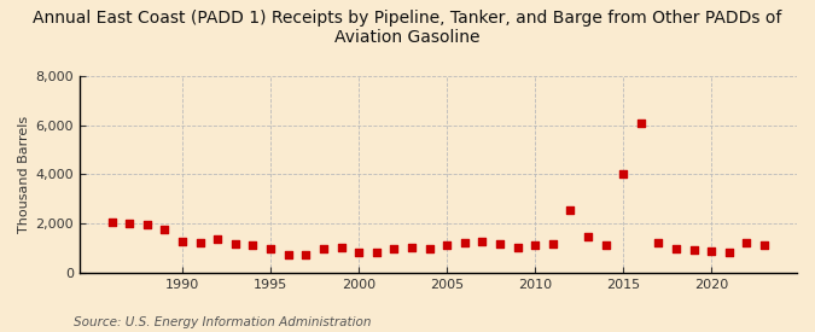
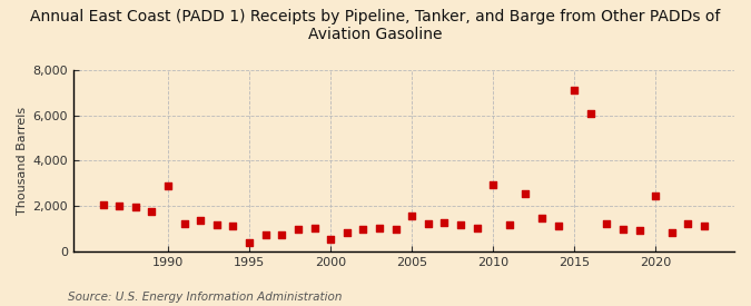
1990: 1,250 -> 2,900
1995: 1,000 -> 400
2000: 850 -> 550
2005: 1,100 -> 1,550
2010: 1,100 -> 2,950
2015: 4,000 -> 7,100
2020: 900 -> 2,450
